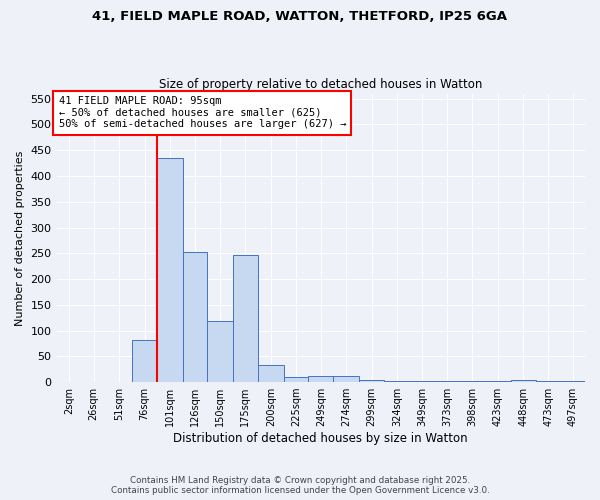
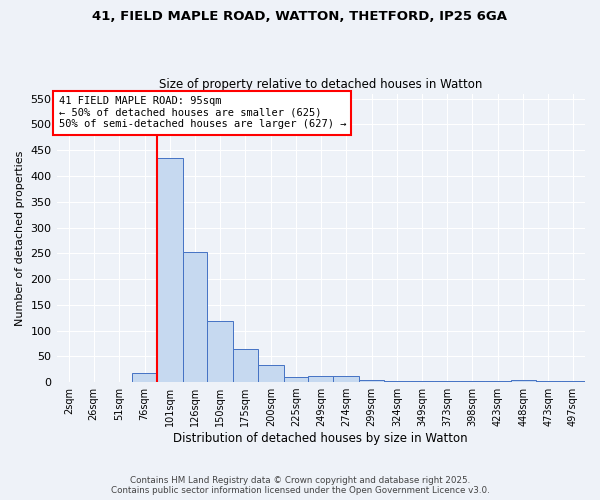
76sqm: 82 -> 17
175sqm: 246 -> 65
